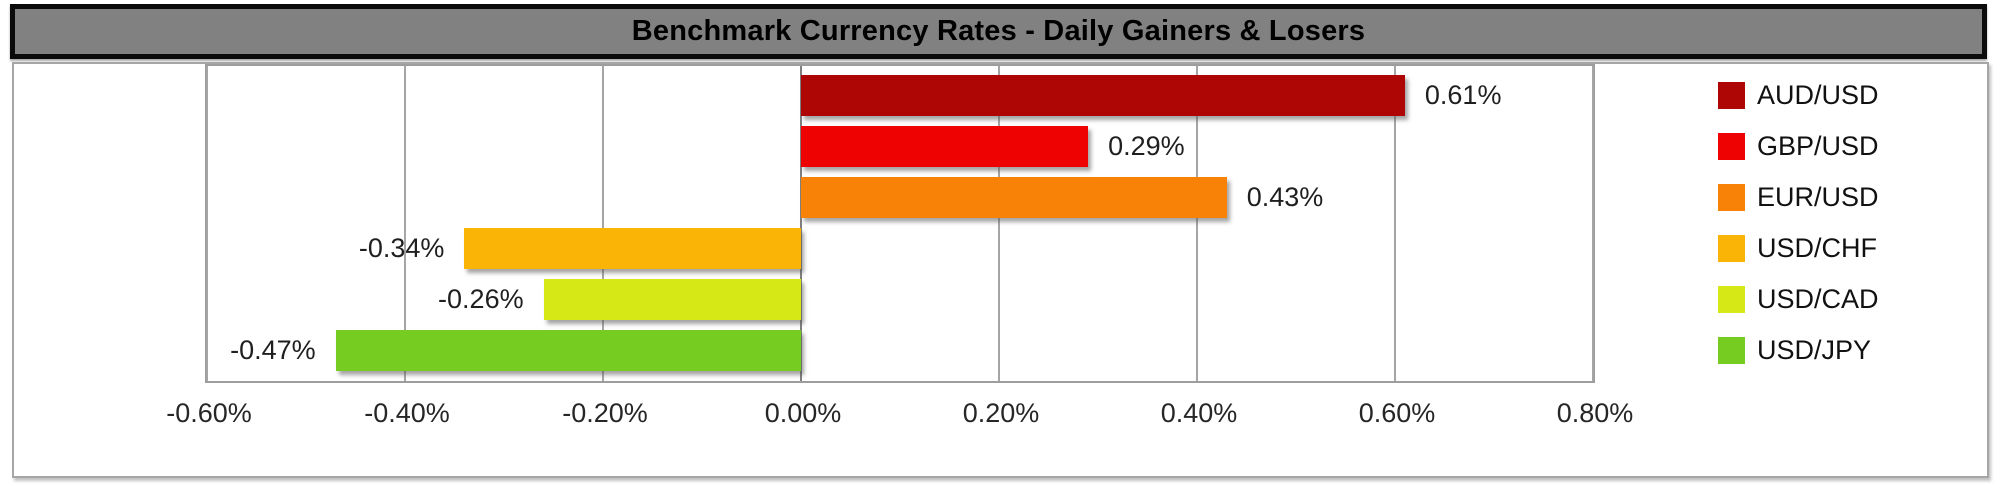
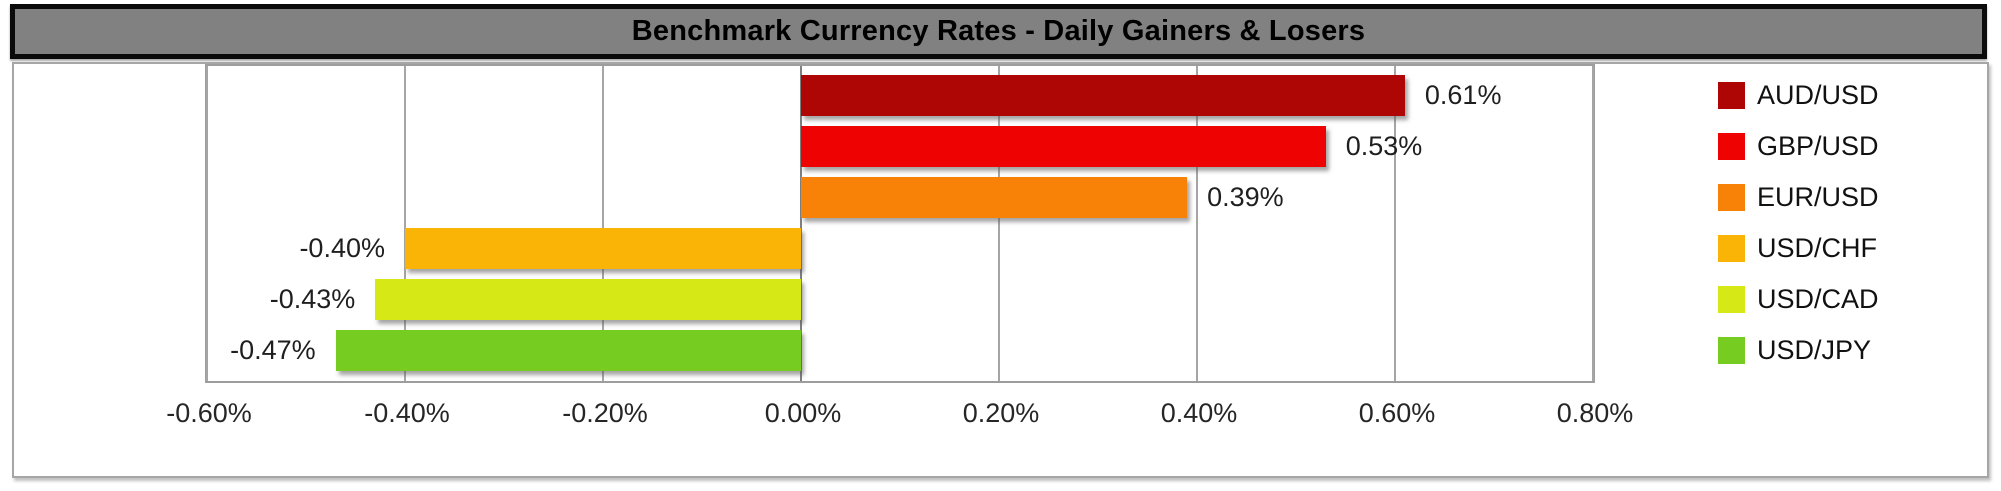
GBP/USD: 0.29% -> 0.53%
EUR/USD: 0.43% -> 0.39%
USD/CHF: -0.34% -> -0.40%
USD/CAD: -0.26% -> -0.43%
